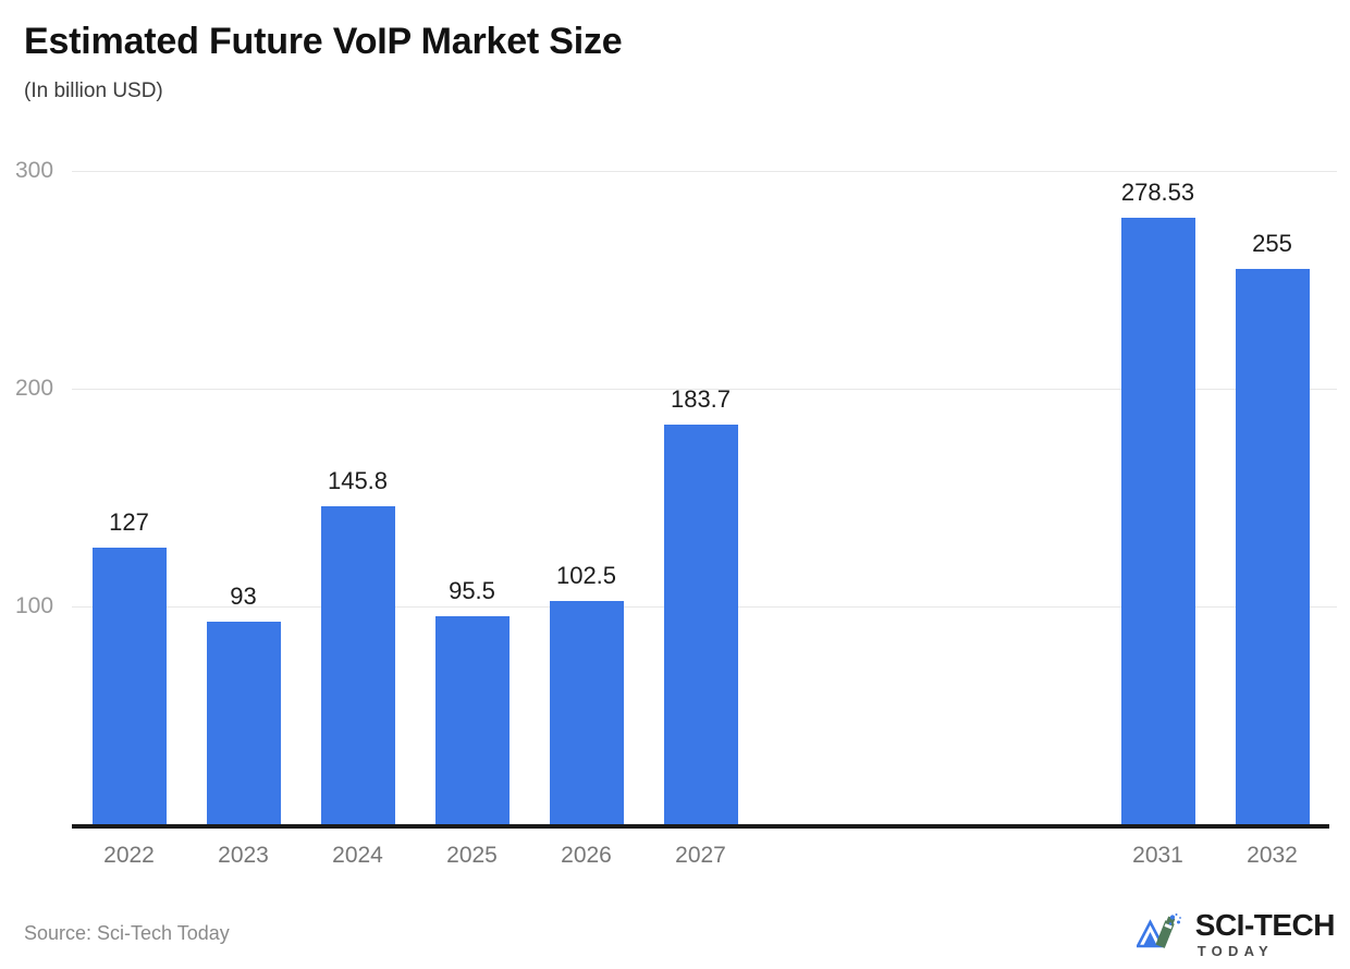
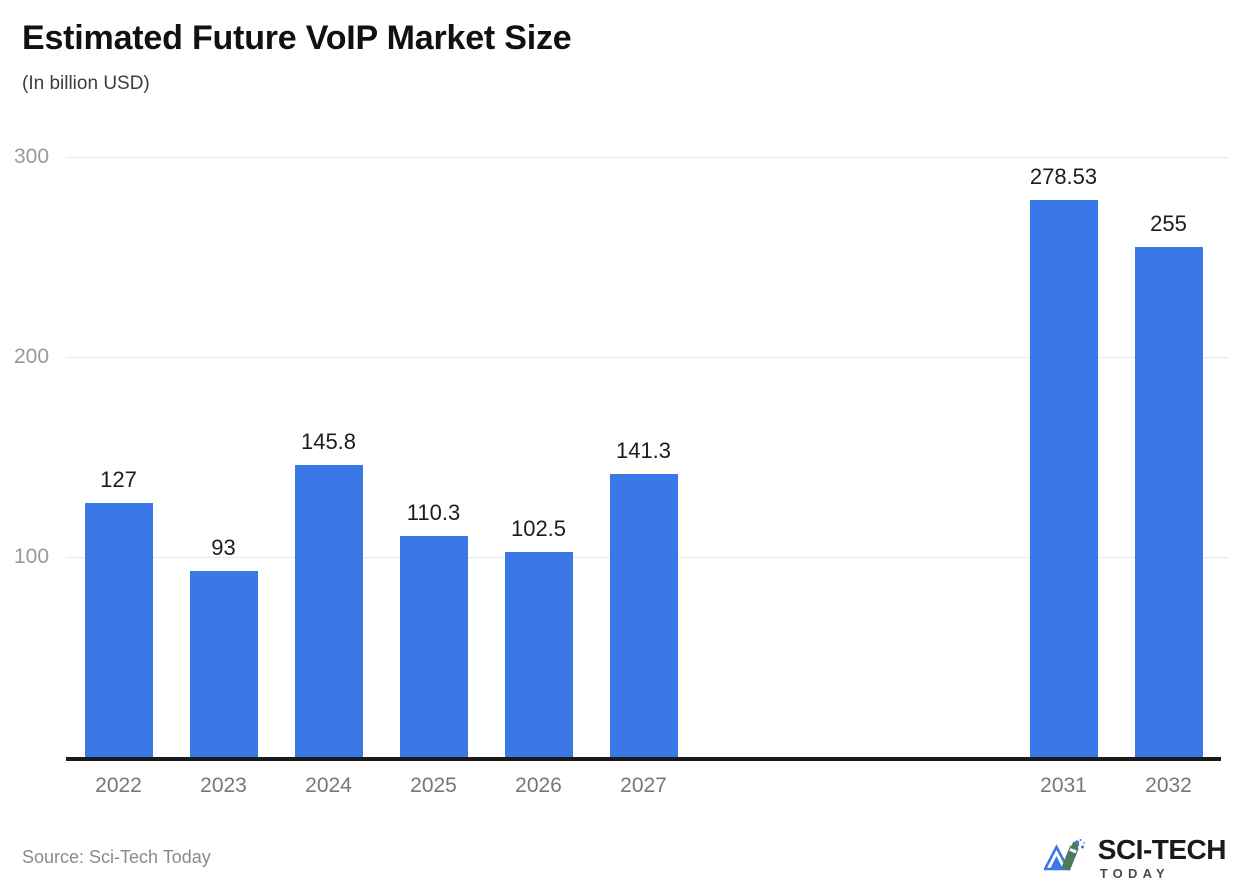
2025: 95.5 -> 110.3
2027: 183.7 -> 141.3
